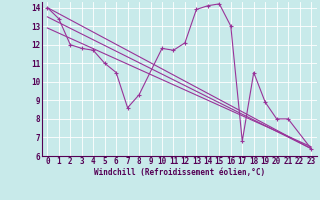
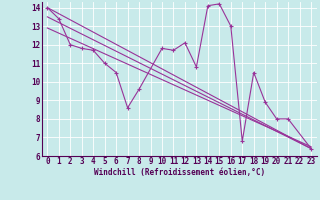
8: 9.3 -> 9.6
13: 13.9 -> 10.8
